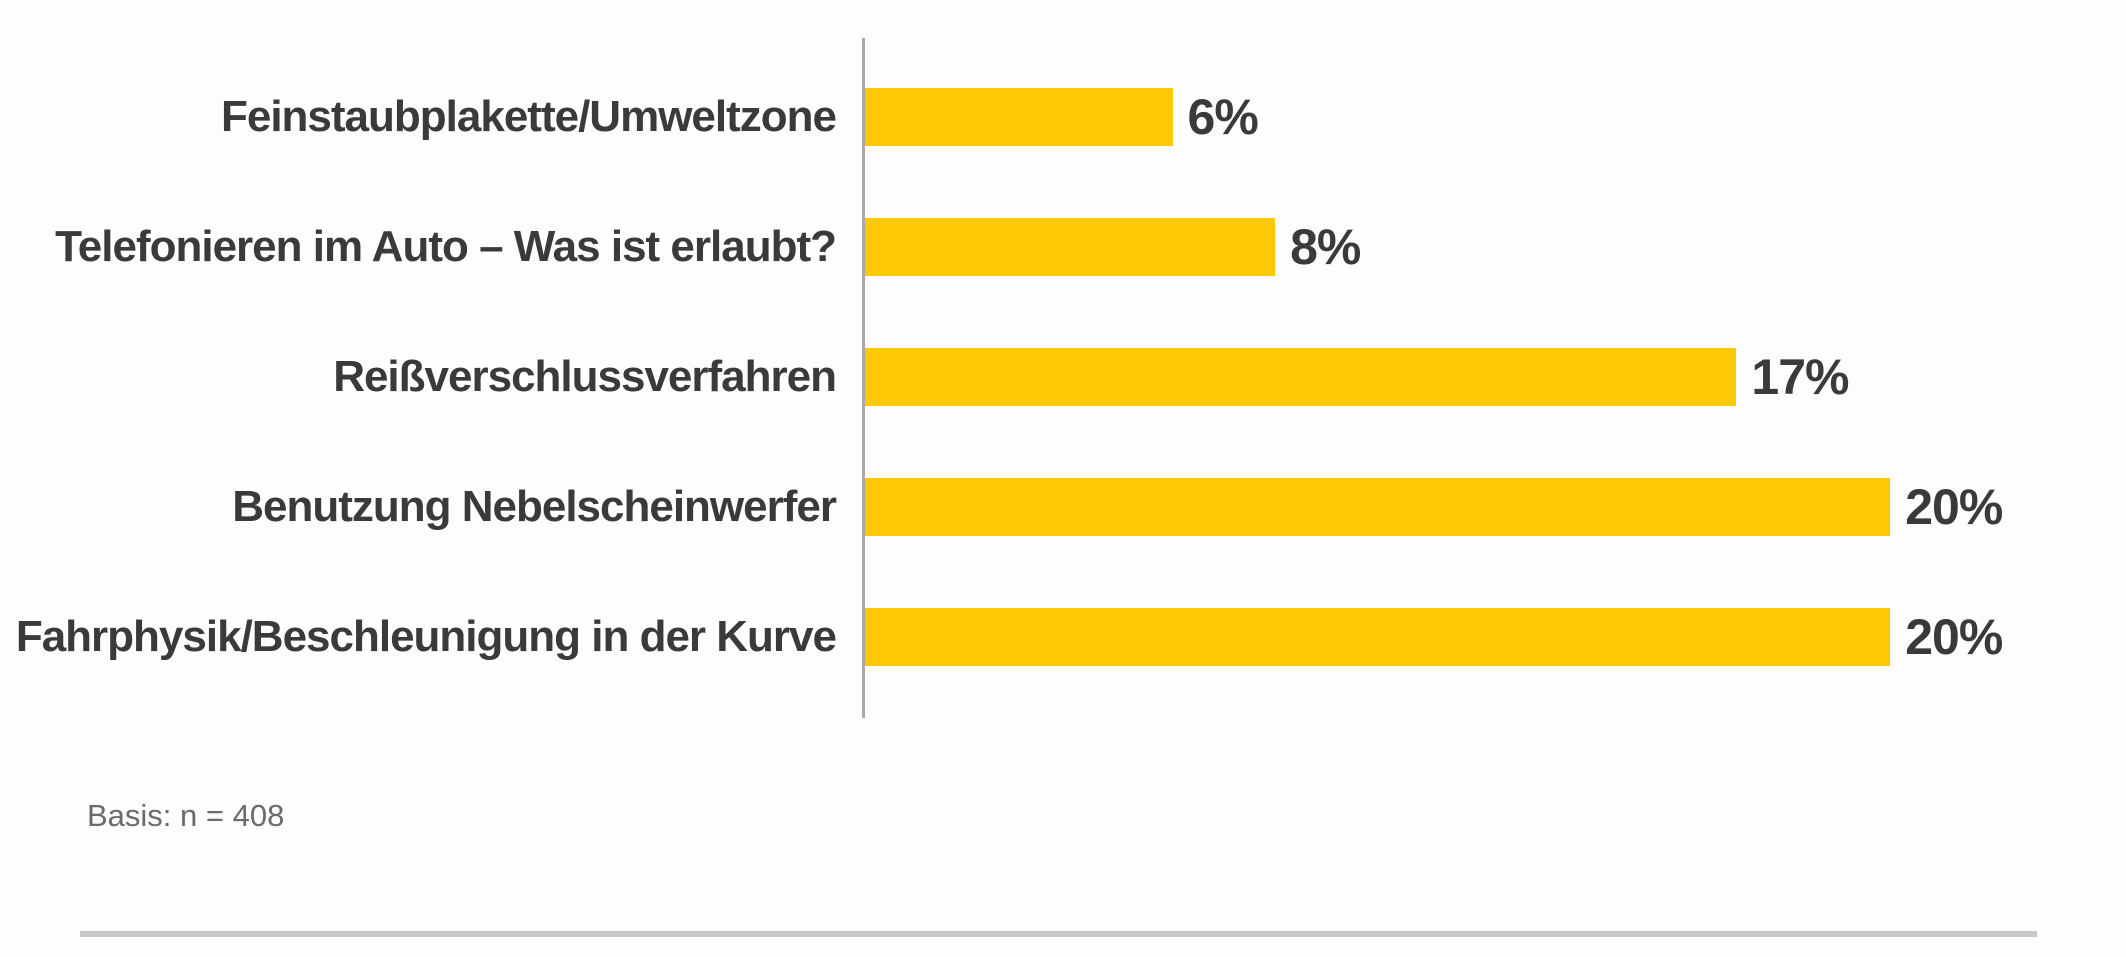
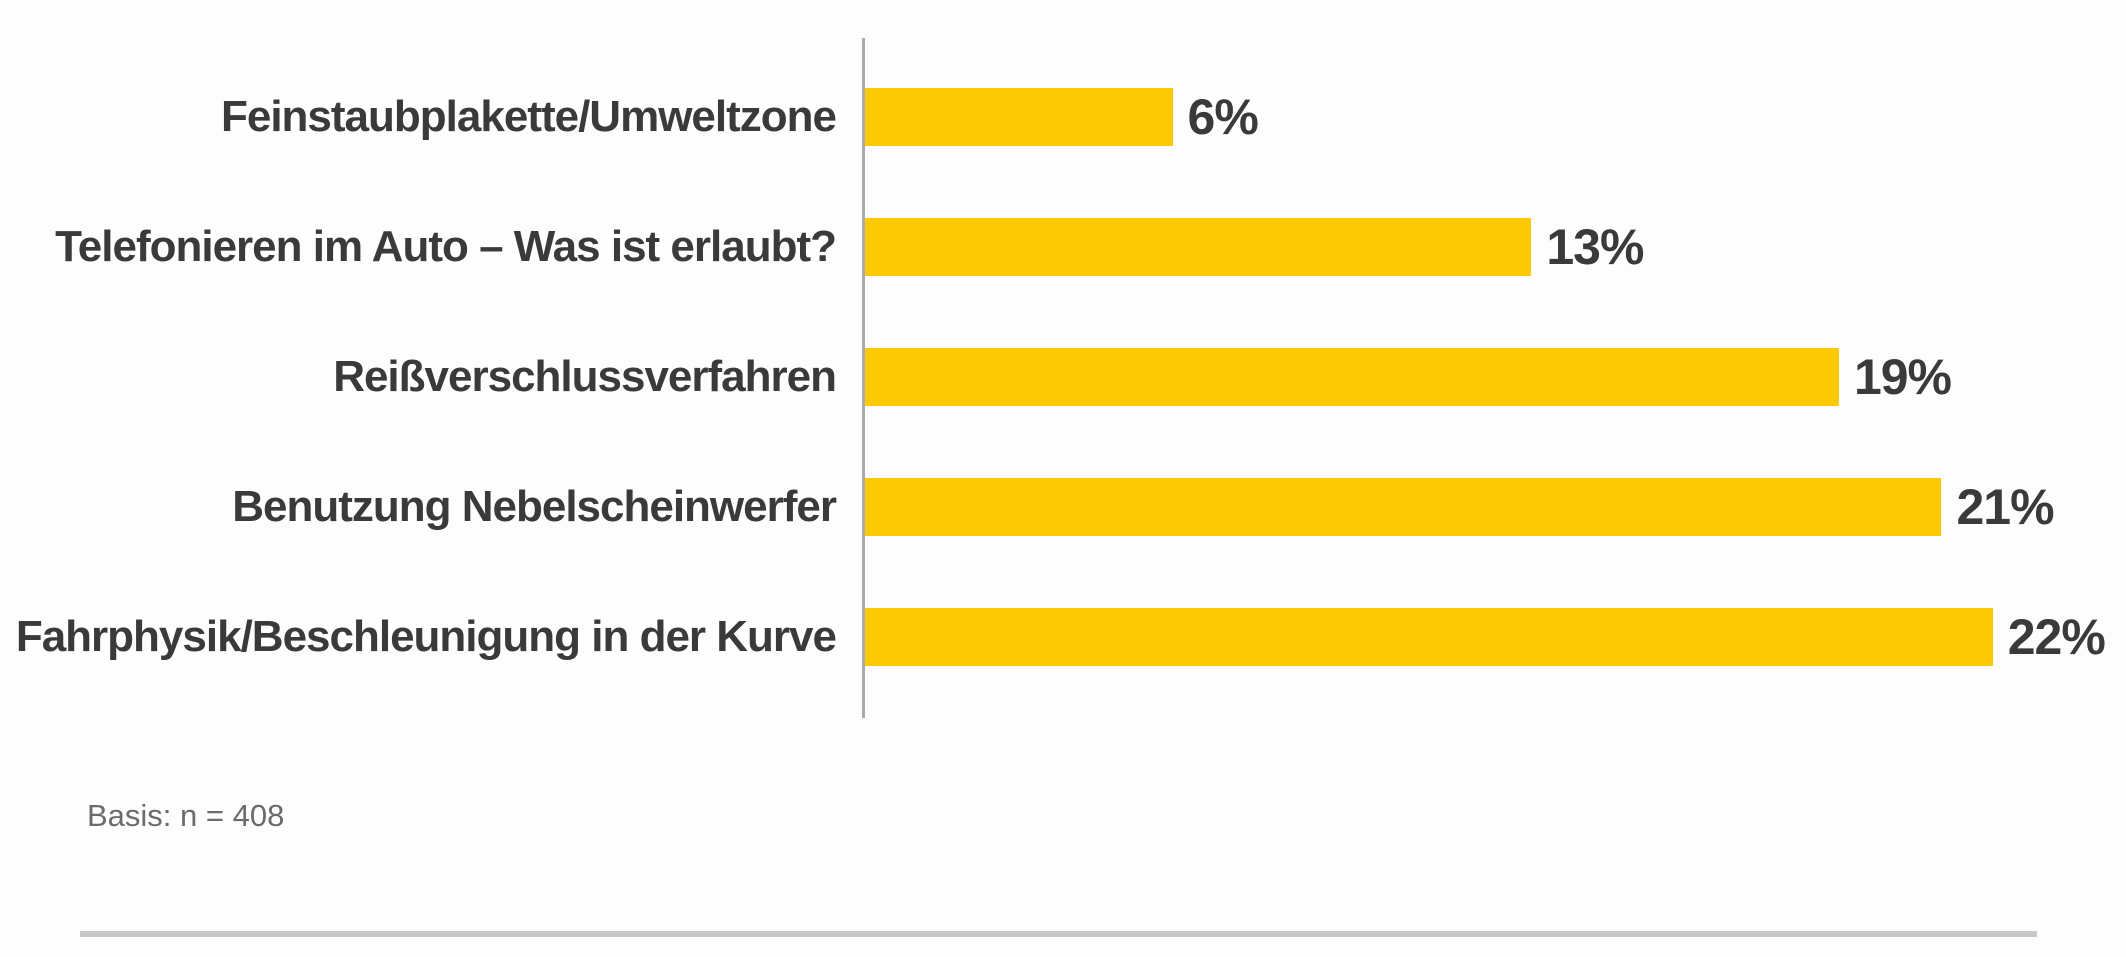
Telefonieren im Auto – Was ist erlaubt?: 8% -> 13%
Reißverschlussverfahren: 17% -> 19%
Benutzung Nebelscheinwerfer: 20% -> 21%
Fahrphysik/Beschleunigung in der Kurve: 20% -> 22%
